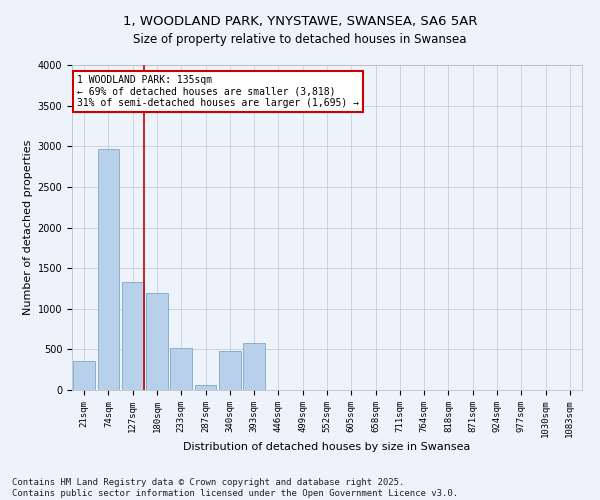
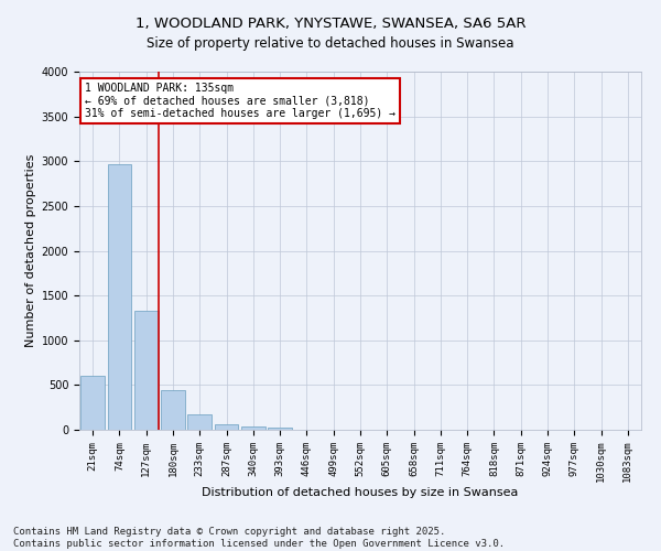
21sqm: 360 -> 600
180sqm: 1200 -> 440
233sqm: 520 -> 180
340sqm: 480 -> 40
393sqm: 580 -> 20
